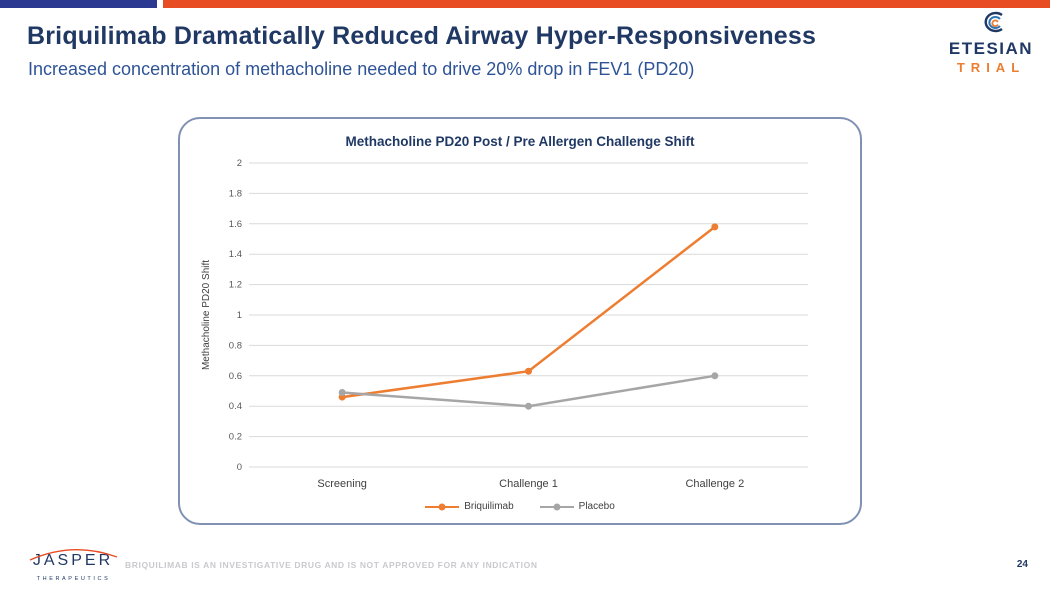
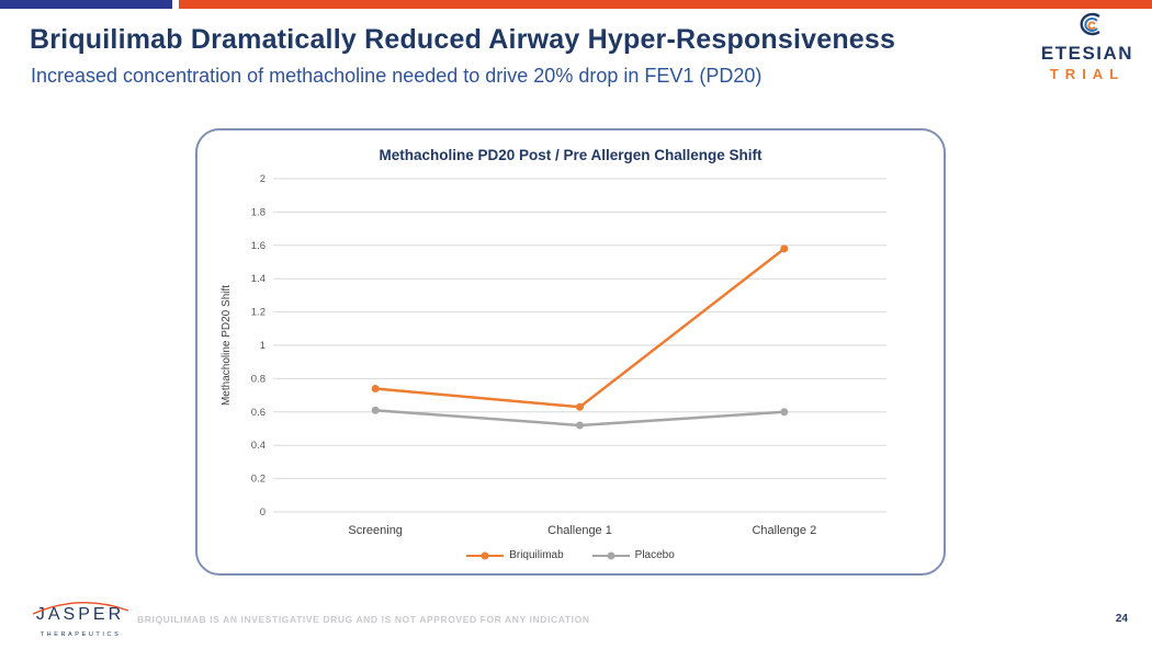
Briquilimab/Screening: 0.46 -> 0.74
Placebo/Screening: 0.49 -> 0.61
Placebo/Challenge 1: 0.40 -> 0.52
